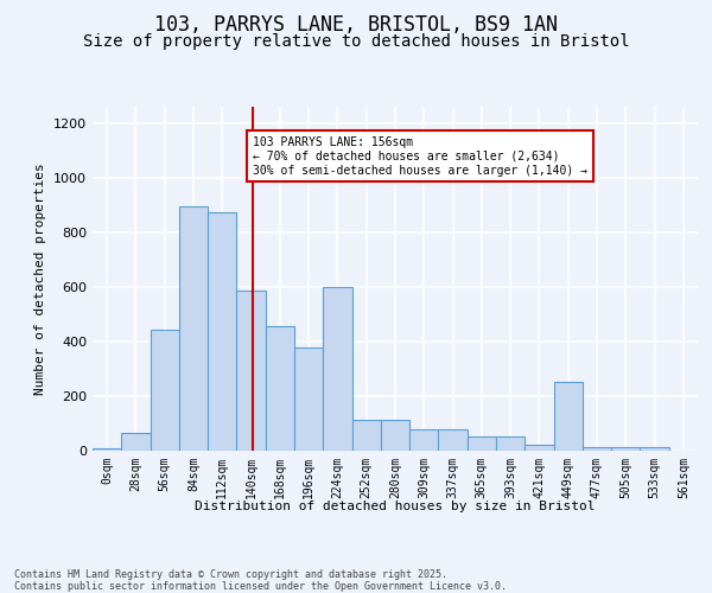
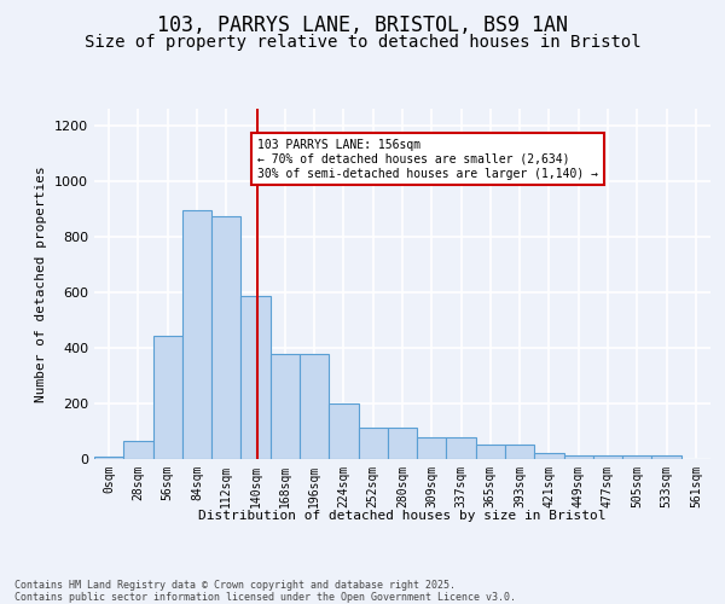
168sqm: 455 -> 380
224sqm: 600 -> 200
449sqm: 250 -> 15
